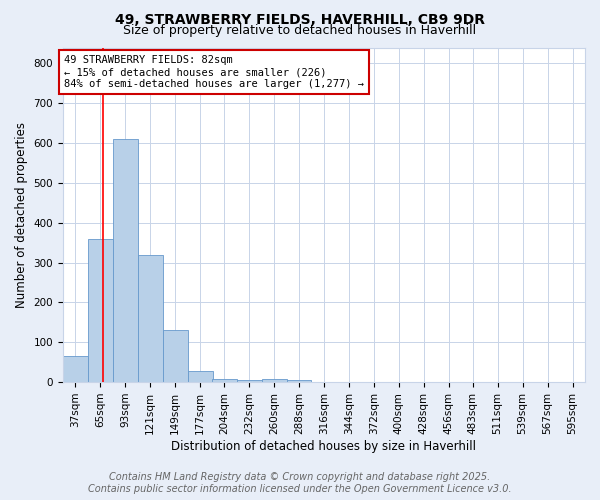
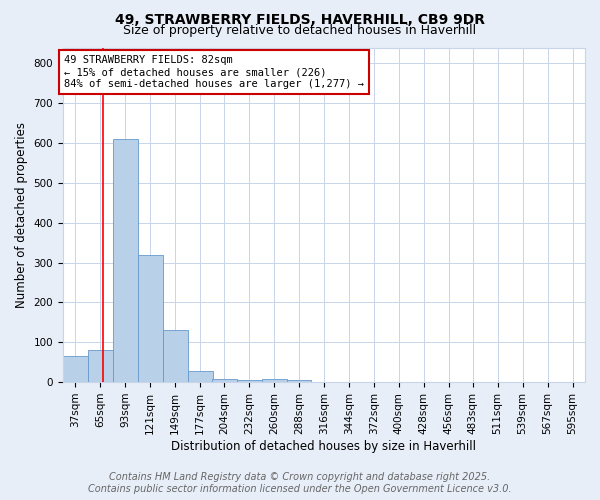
65sqm: 360 -> 80
